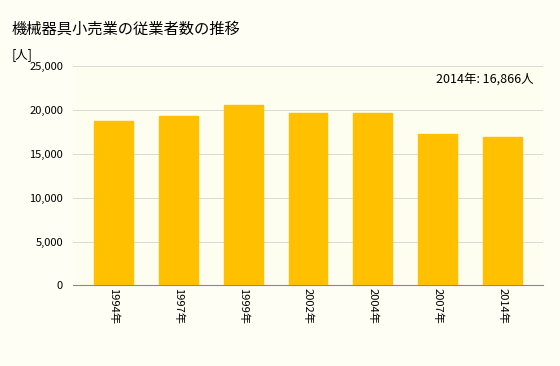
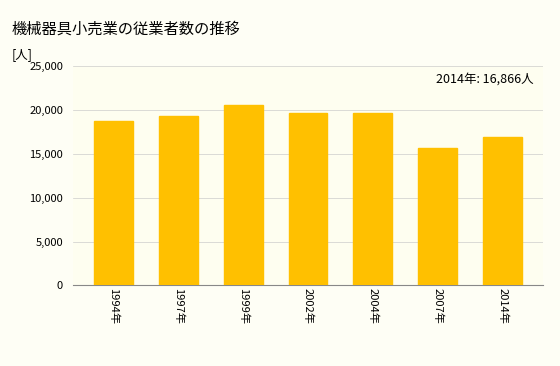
2007年: 17,300 -> 15,600
